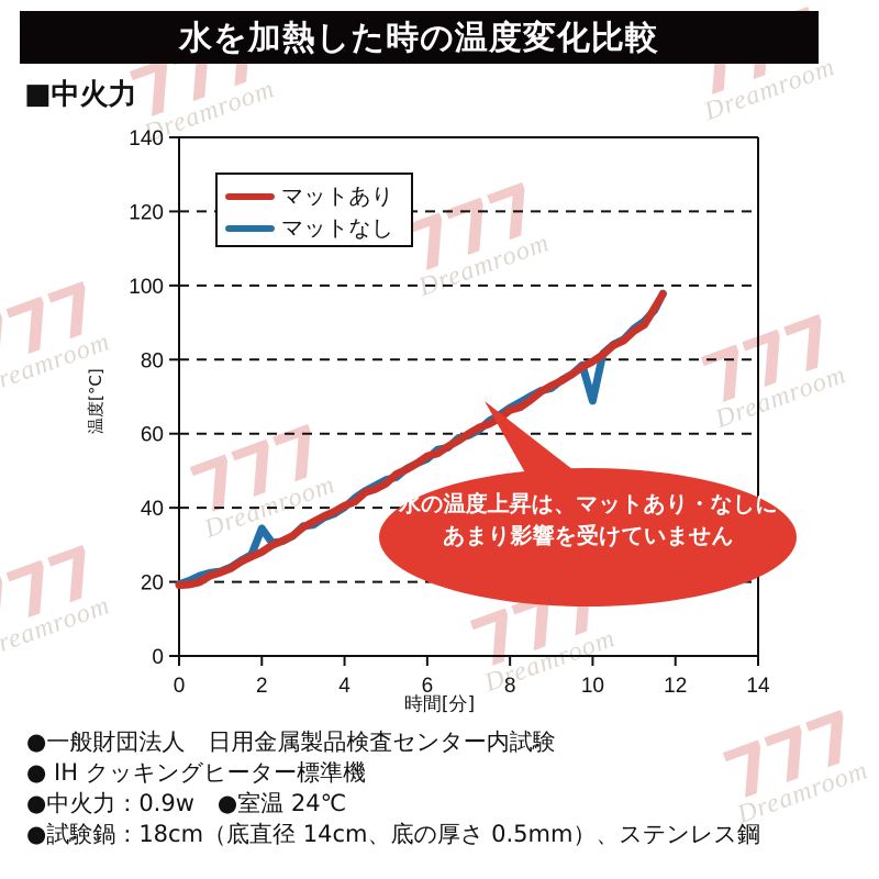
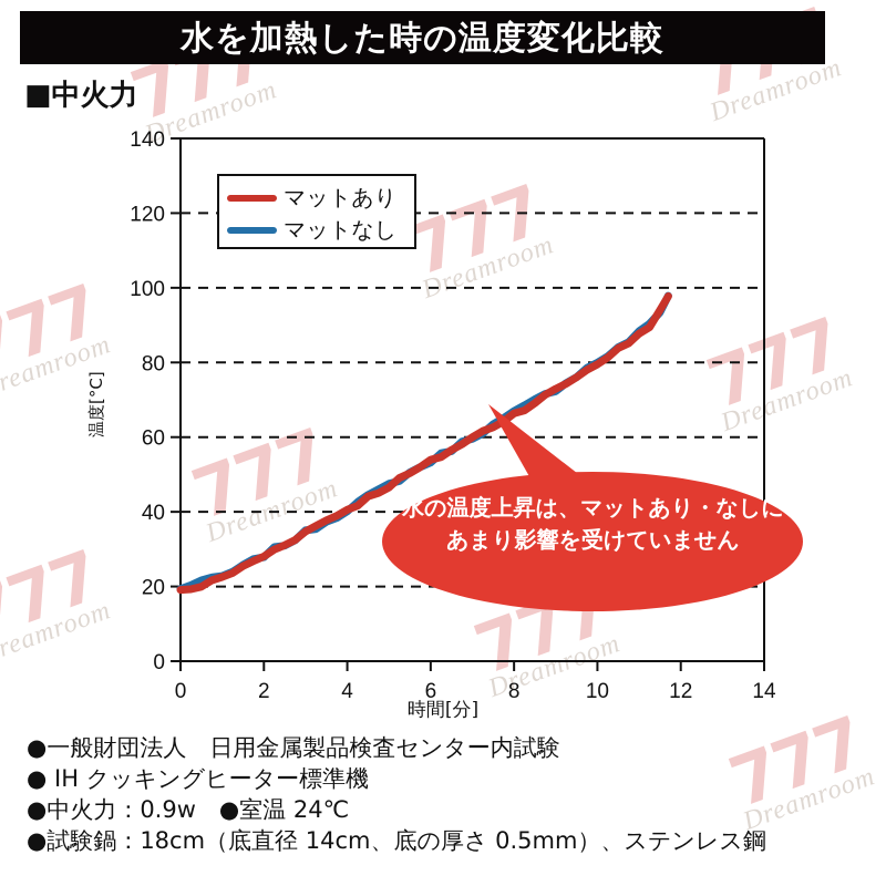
マットなし/2: 35 -> 28
マットなし/10: 69 -> 80
